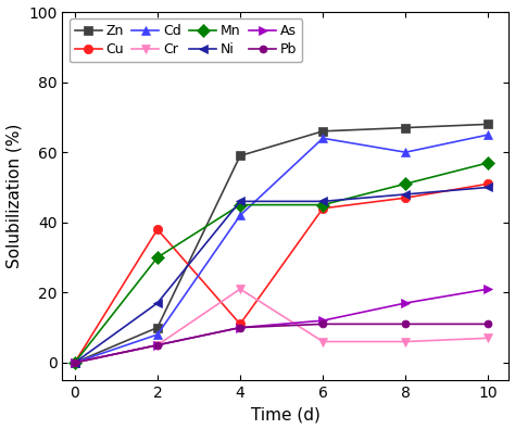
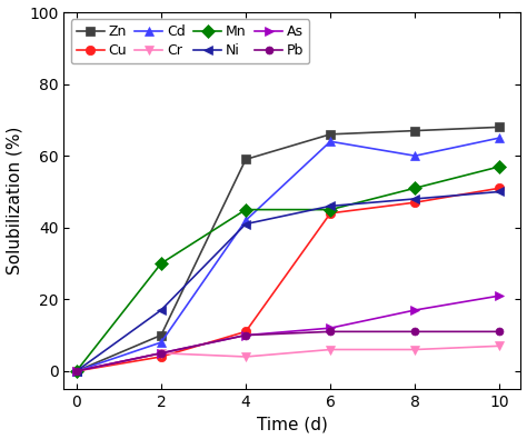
Cu/2: 38 -> 4
Cr/4: 21 -> 4
Ni/4: 46 -> 41
